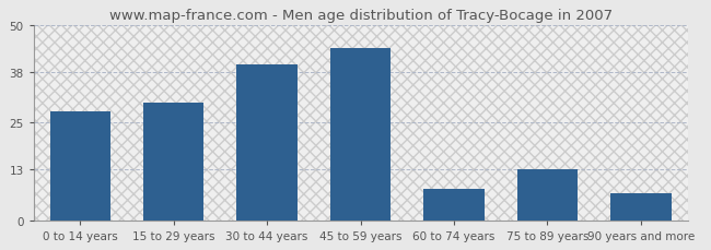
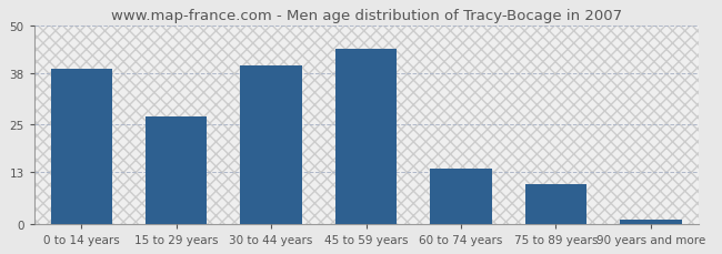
0 to 14 years: 28 -> 39
15 to 29 years: 30 -> 27
60 to 74 years: 8 -> 14
75 to 89 years: 13 -> 10
90 years and more: 7 -> 1
